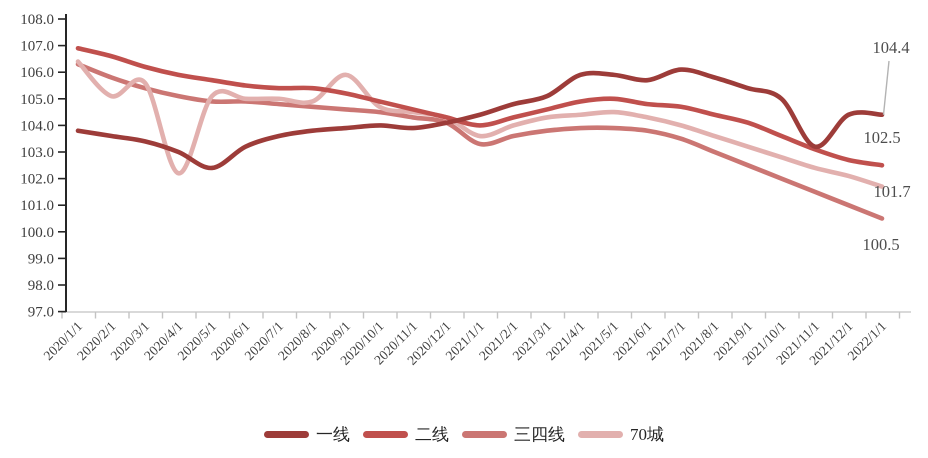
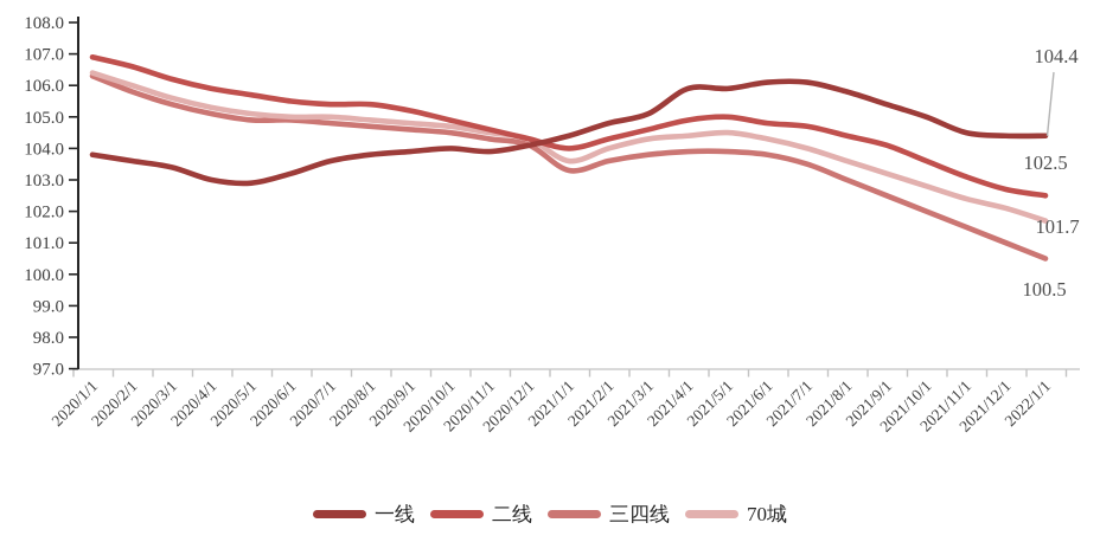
70城/2020/2/1: 105.1 -> 106.0
70城/2020/4/1: 102.2 -> 105.3
一线/2020/5/1: 102.4 -> 102.9
70城/2020/9/1: 105.9 -> 104.8
一线/2021/6/1: 105.7 -> 106.1
一线/2021/11/1: 103.2 -> 104.5
